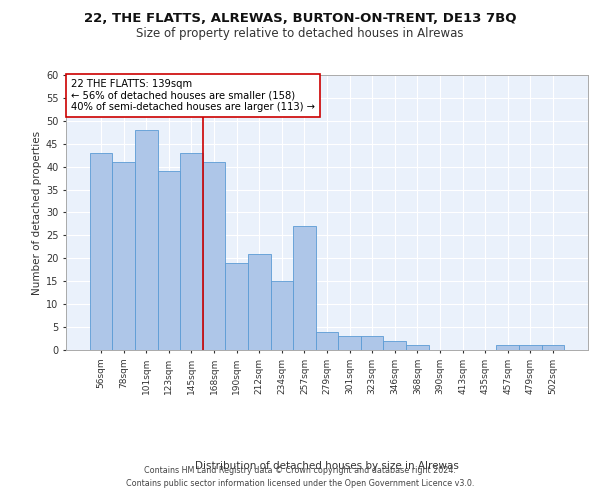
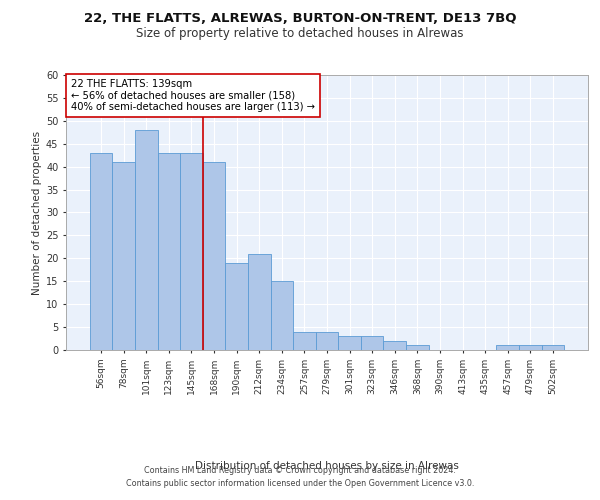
123sqm: 39 -> 43
257sqm: 27 -> 4
